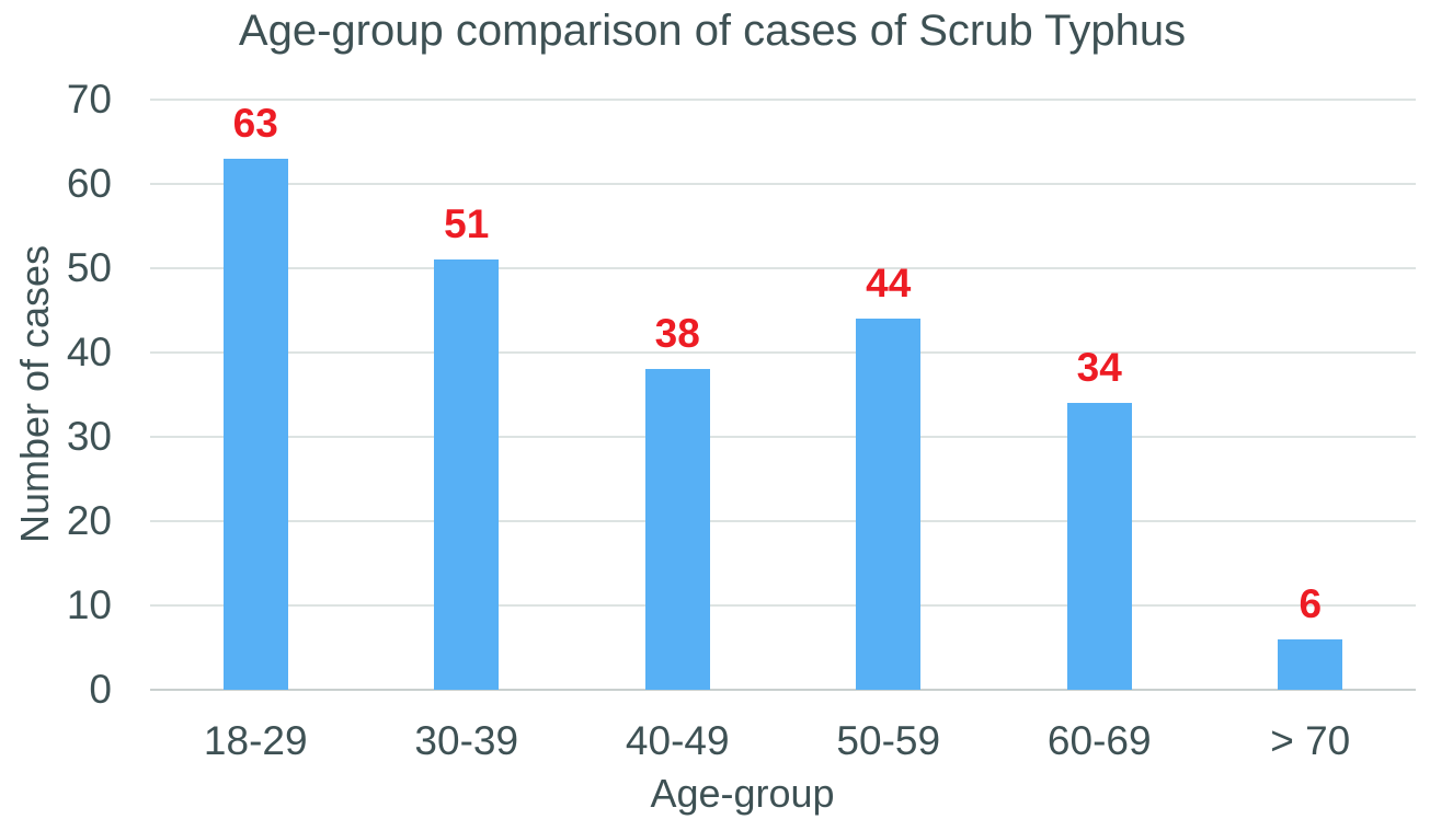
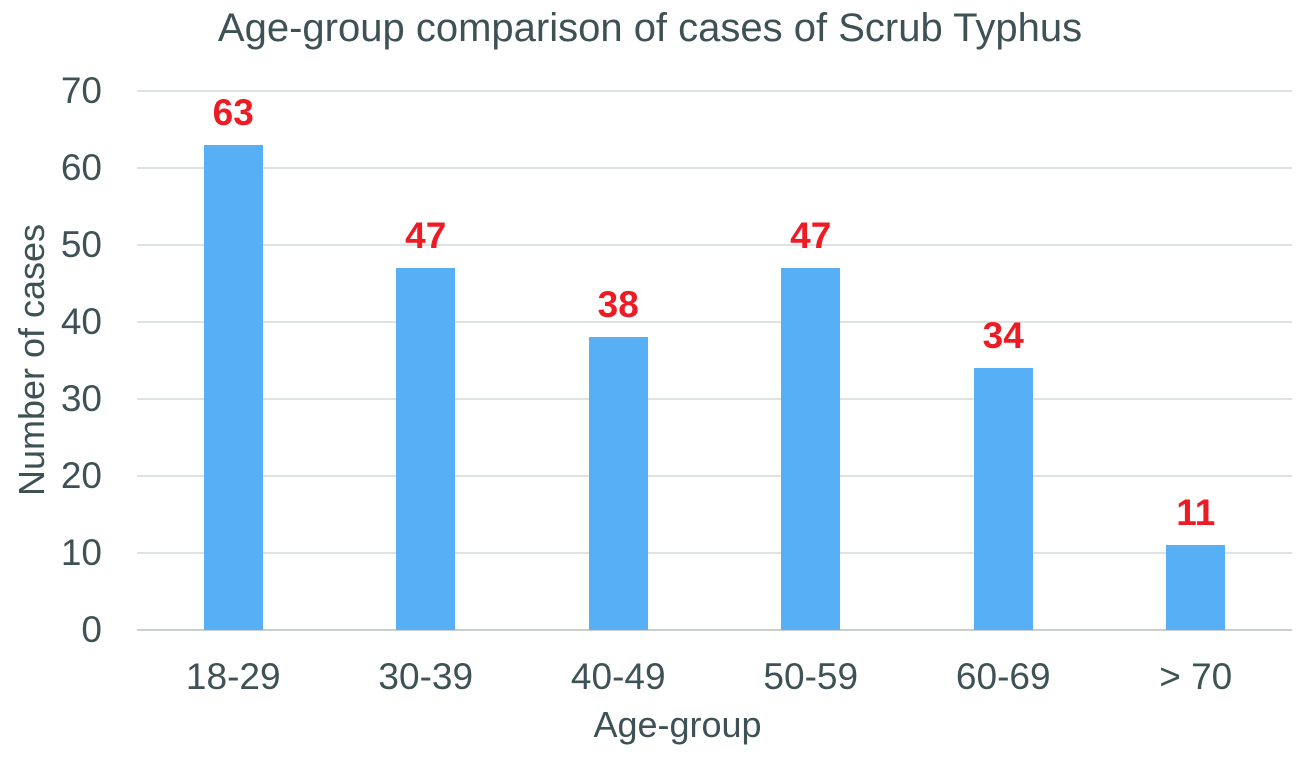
30-39: 51 -> 47
50-59: 44 -> 47
> 70: 6 -> 11
